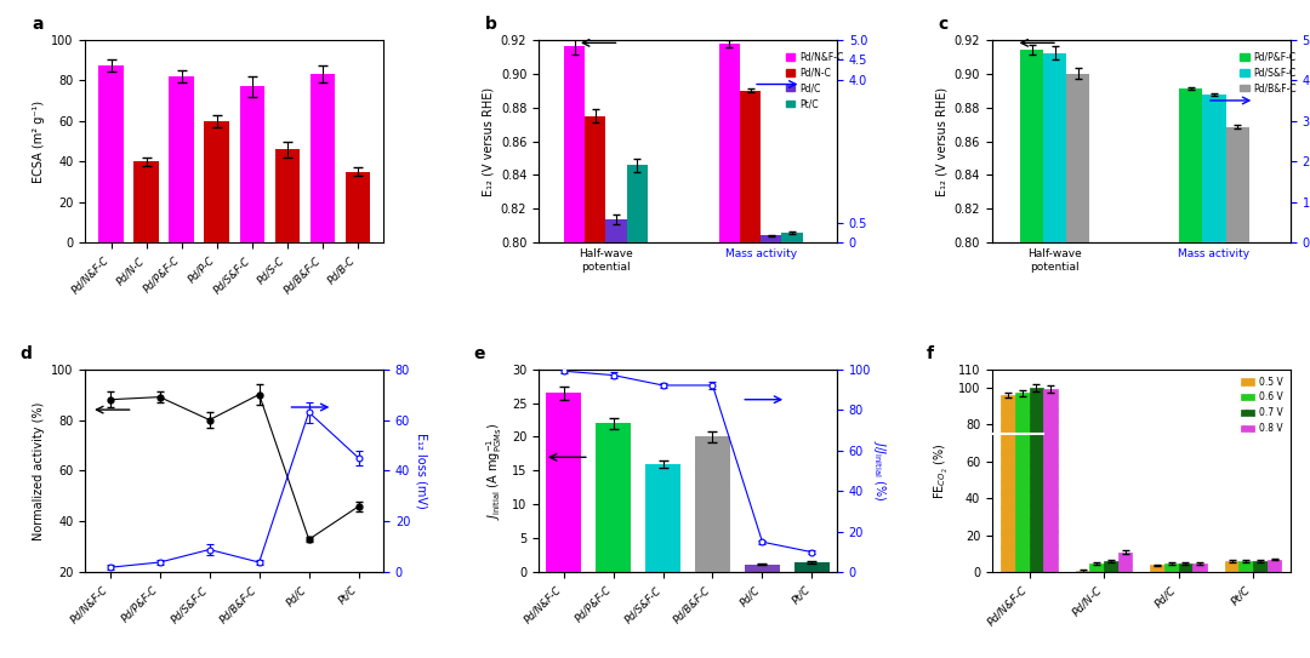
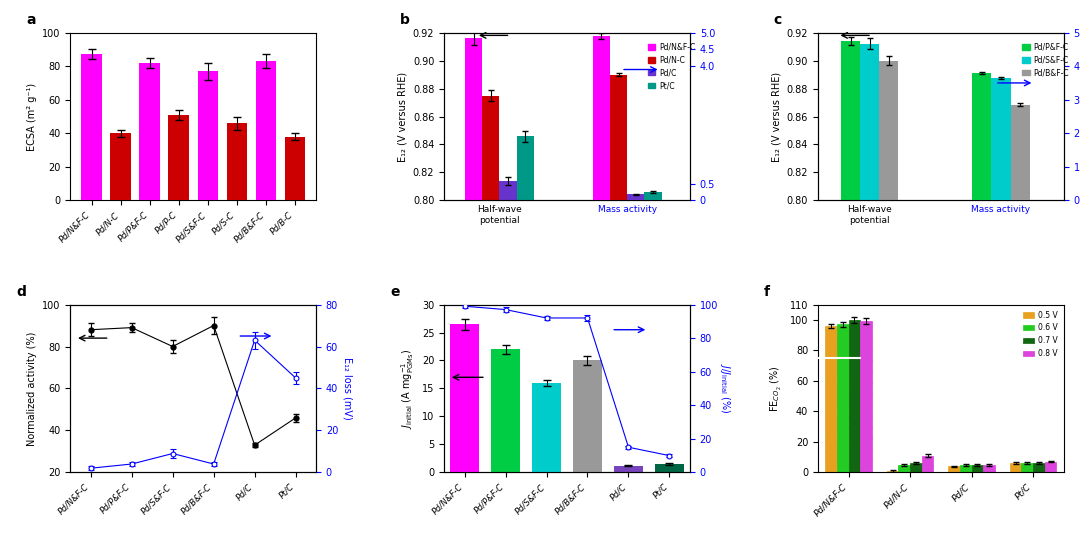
Pd/P-C: 60 -> 51
Pd/B-C: 35 -> 38
